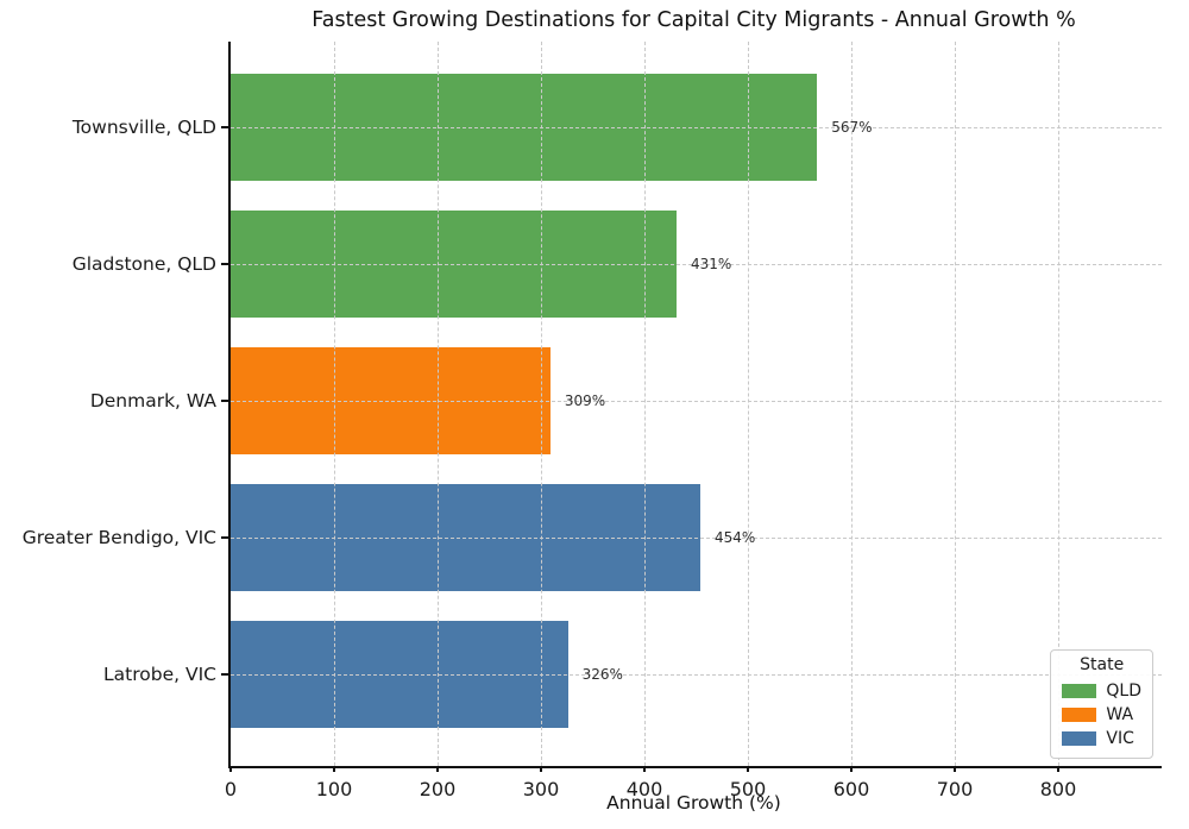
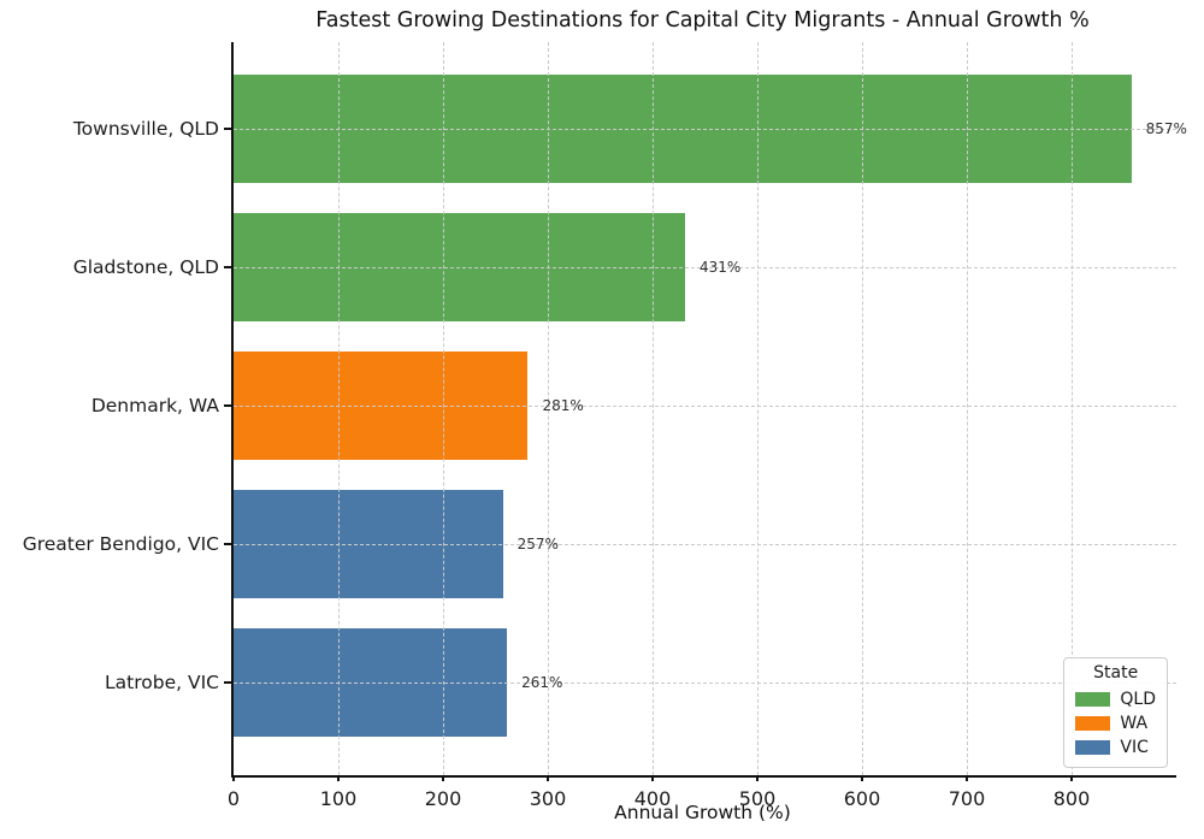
Townsville, QLD: 567% -> 857%
Denmark, WA: 309% -> 281%
Greater Bendigo, VIC: 454% -> 257%
Latrobe, VIC: 326% -> 261%
